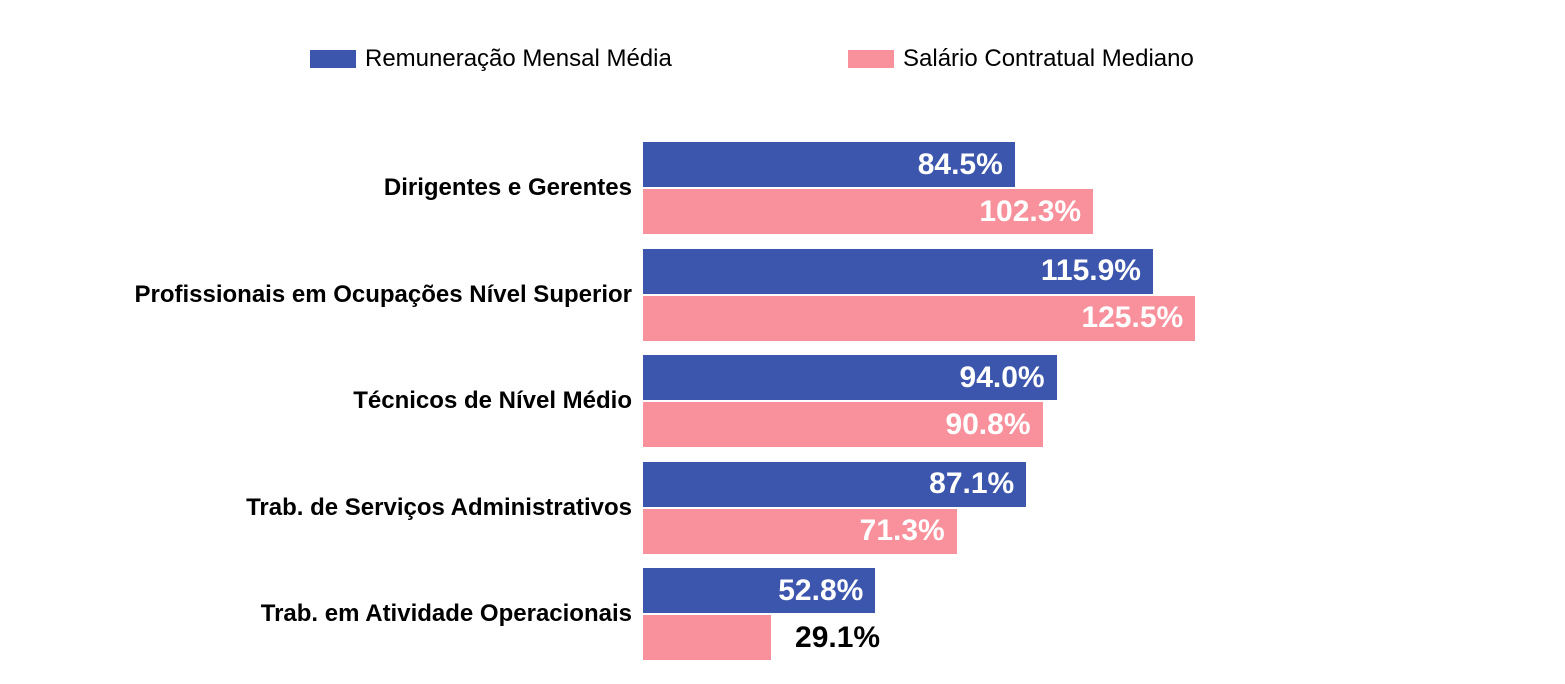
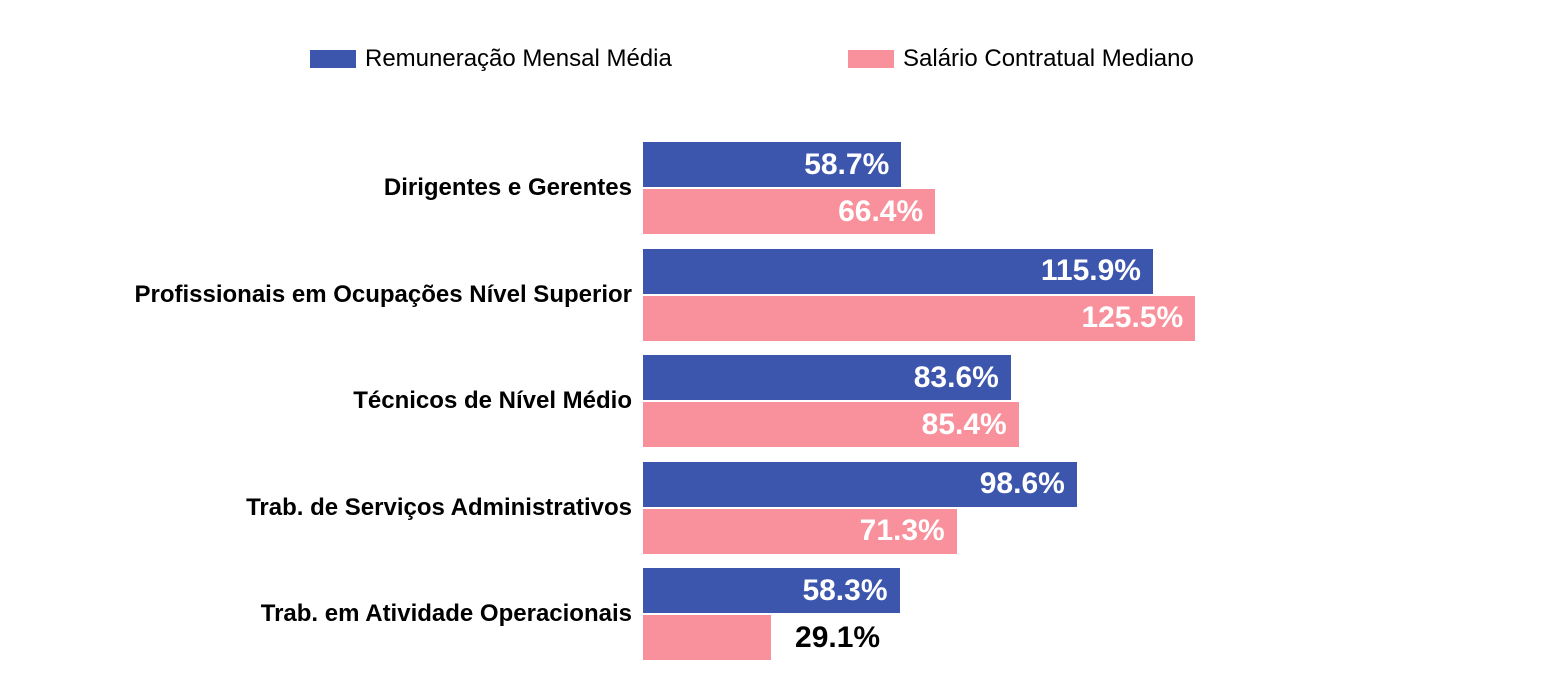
Remuneração Mensal Média/Dirigentes e Gerentes: 84.5% -> 58.7%
Salário Contratual Mediano/Dirigentes e Gerentes: 102.3% -> 66.4%
Remuneração Mensal Média/Técnicos de Nível Médio: 94.0% -> 83.6%
Salário Contratual Mediano/Técnicos de Nível Médio: 90.8% -> 85.4%
Remuneração Mensal Média/Trab. de Serviços Administrativos: 87.1% -> 98.6%
Remuneração Mensal Média/Trab. em Atividade Operacionais: 52.8% -> 58.3%
